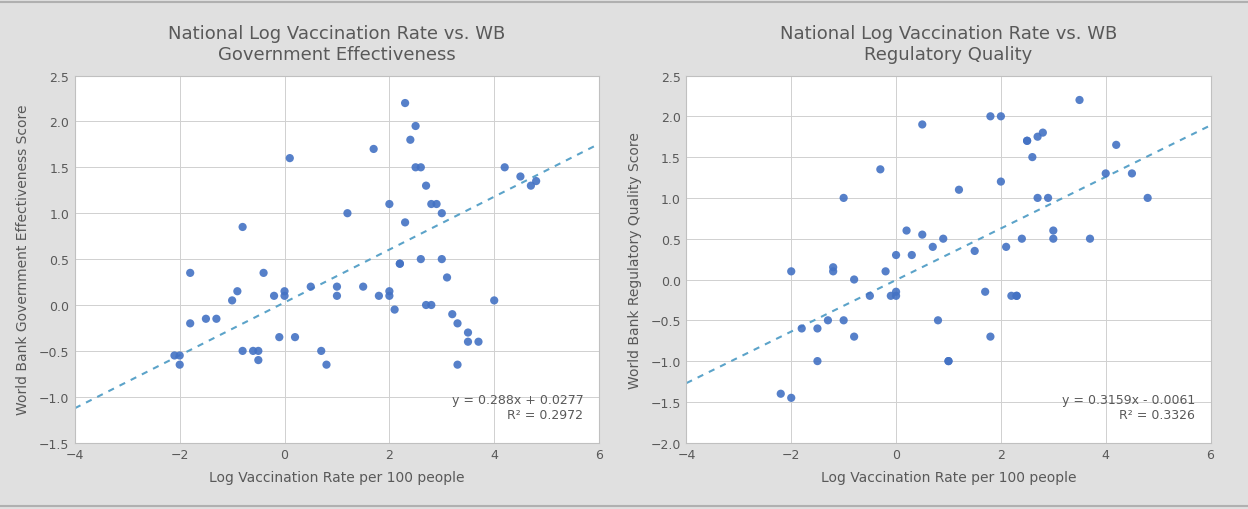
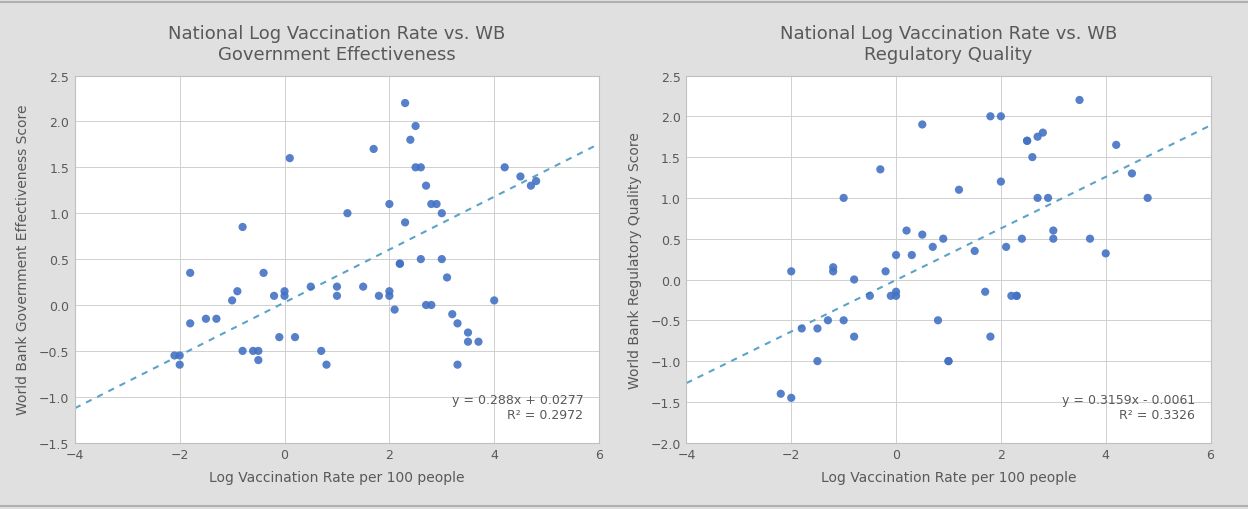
National Log Vaccination Rate vs. WB Regulatory Quality/4: 1.30 -> 0.32
